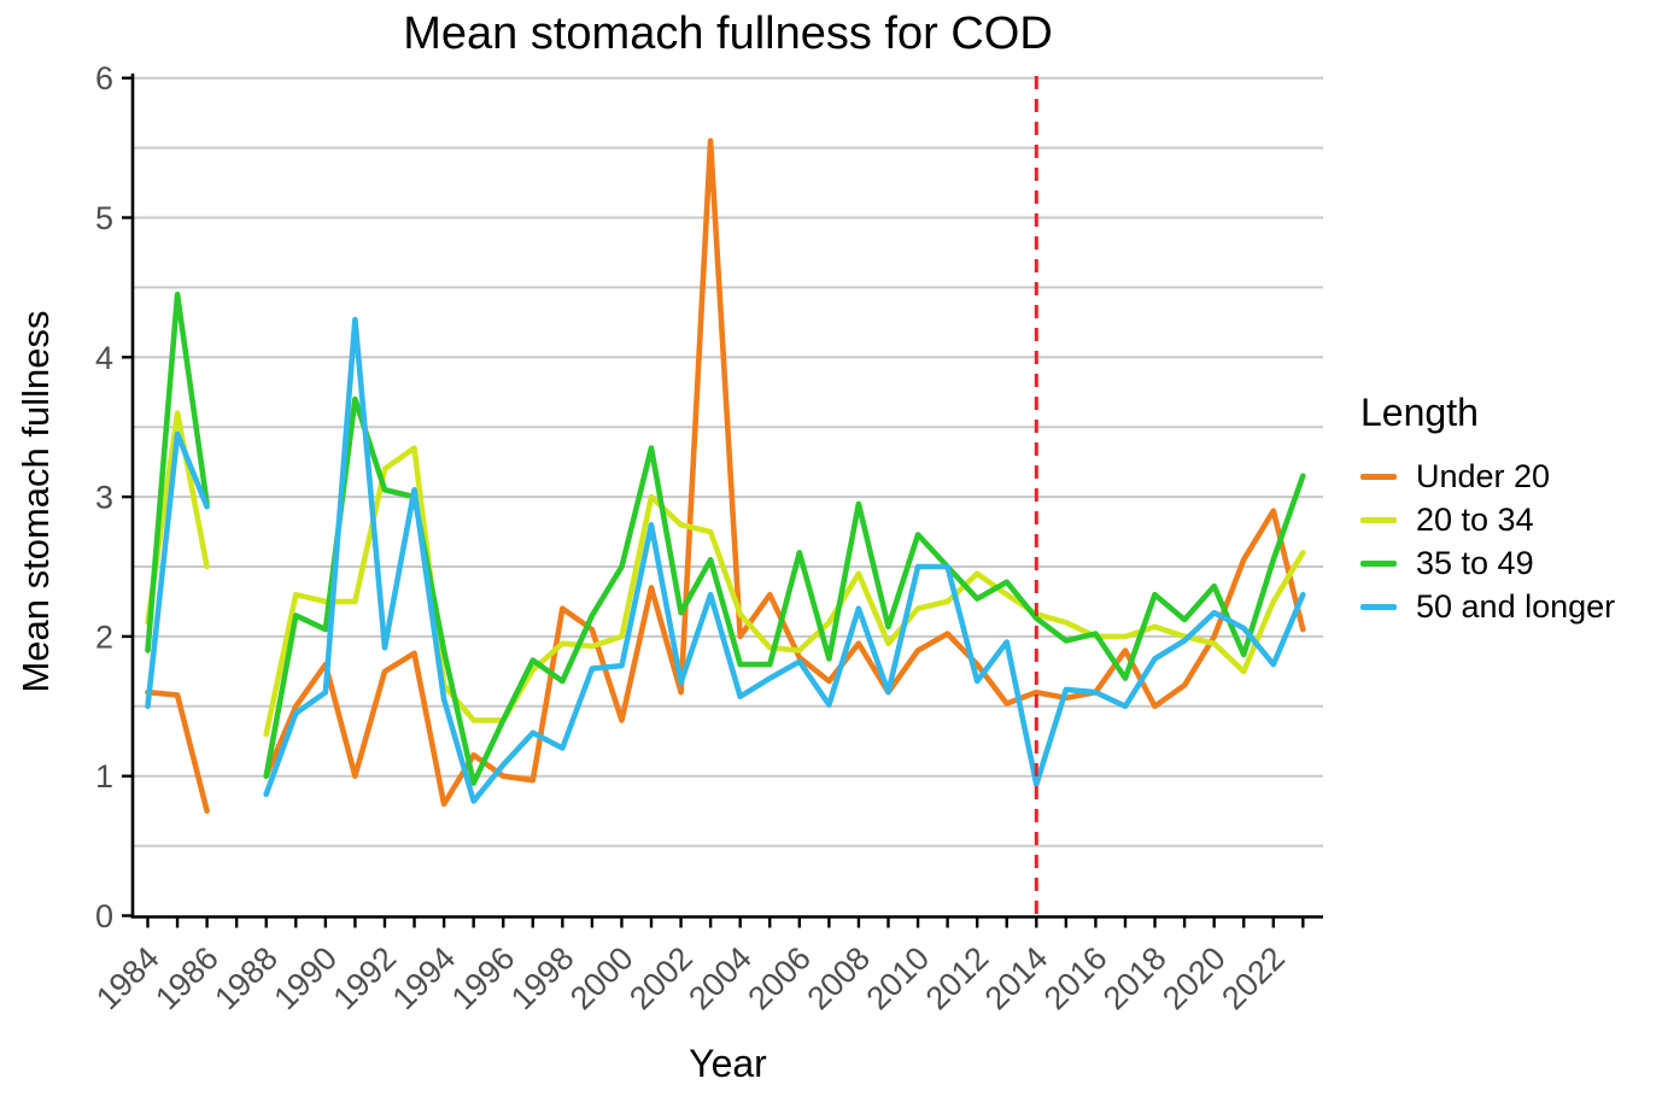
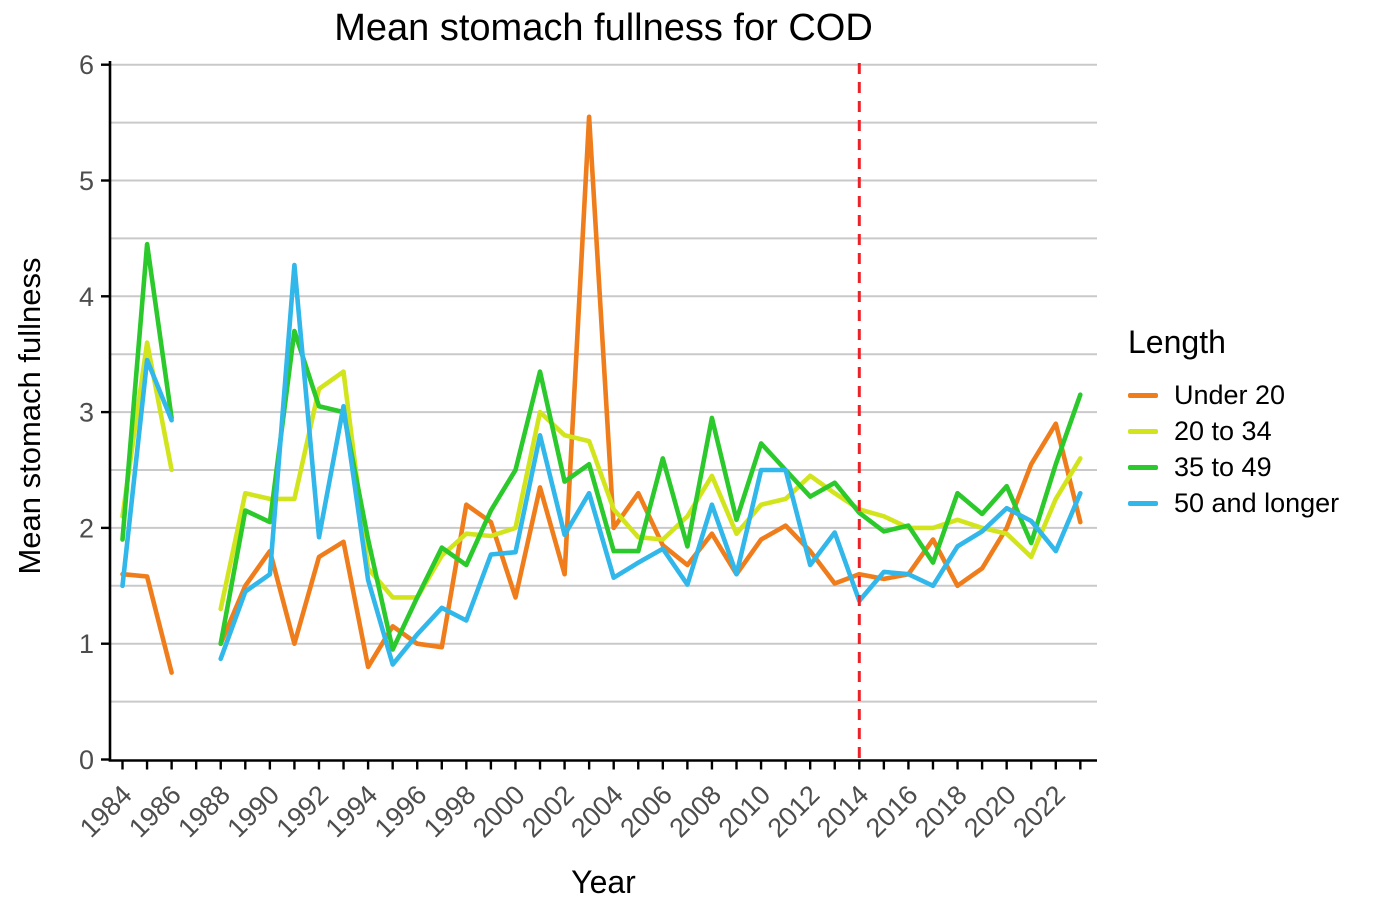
35 to 49/2002: 2.17 -> 2.40
50 and longer/2002: 1.67 -> 1.94
50 and longer/2014: 0.94 -> 1.37
